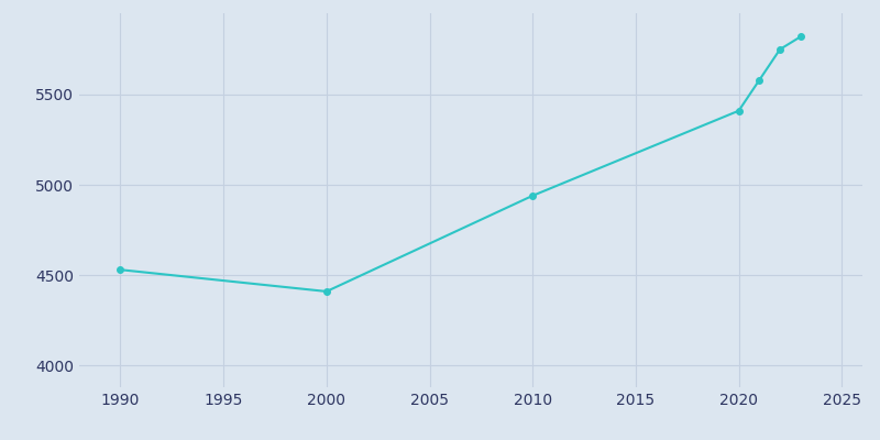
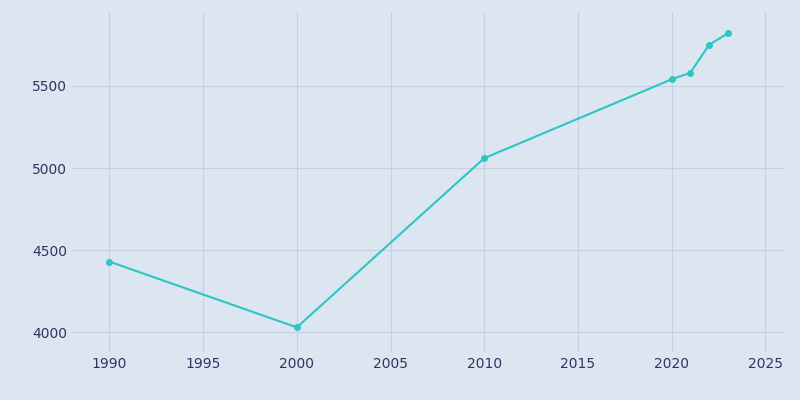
1990: 4530 -> 4430
2000: 4410 -> 4030
2010: 4940 -> 5060
2020: 5410 -> 5540
